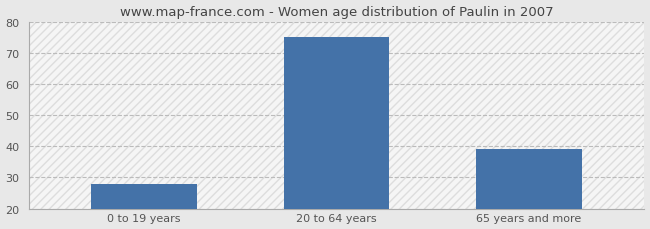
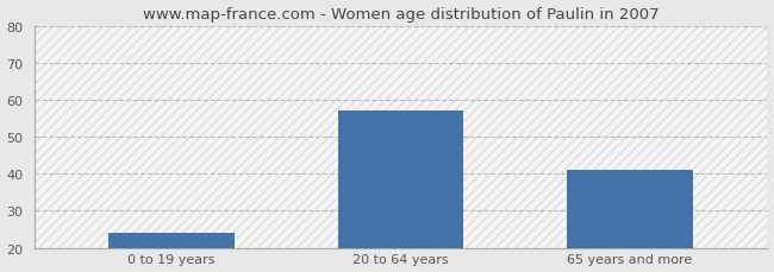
0 to 19 years: 28 -> 24
20 to 64 years: 75 -> 57
65 years and more: 39 -> 41
